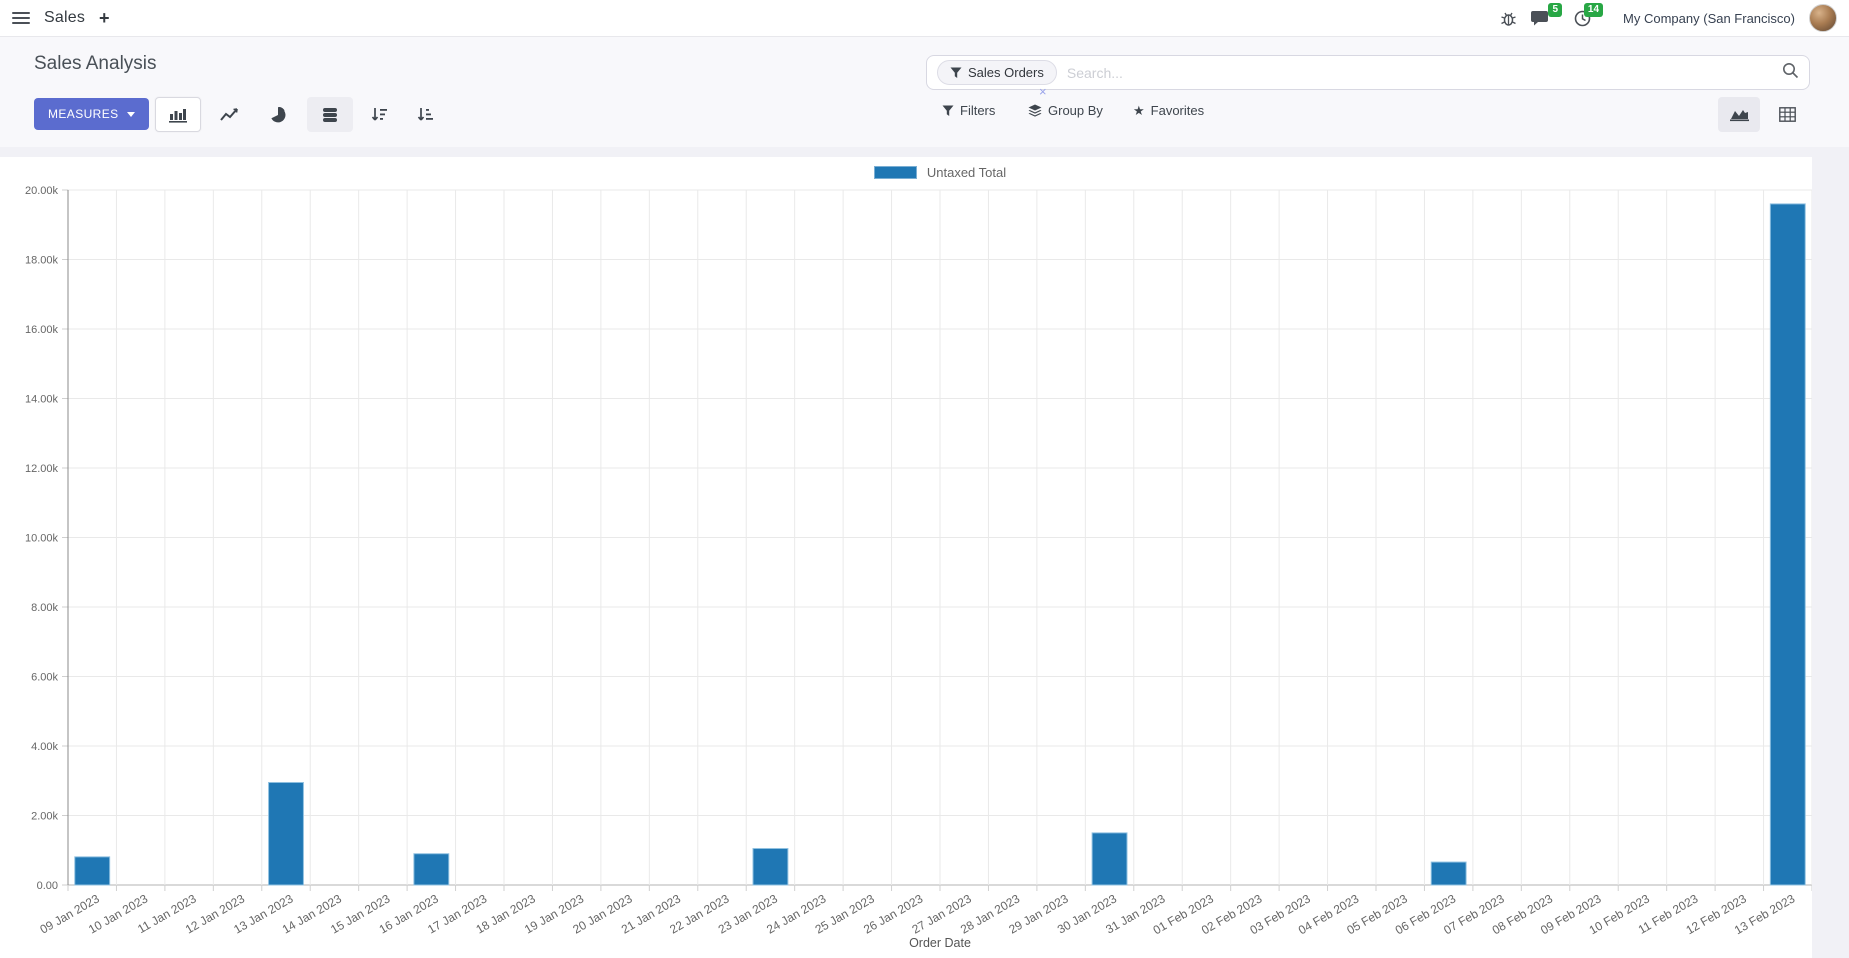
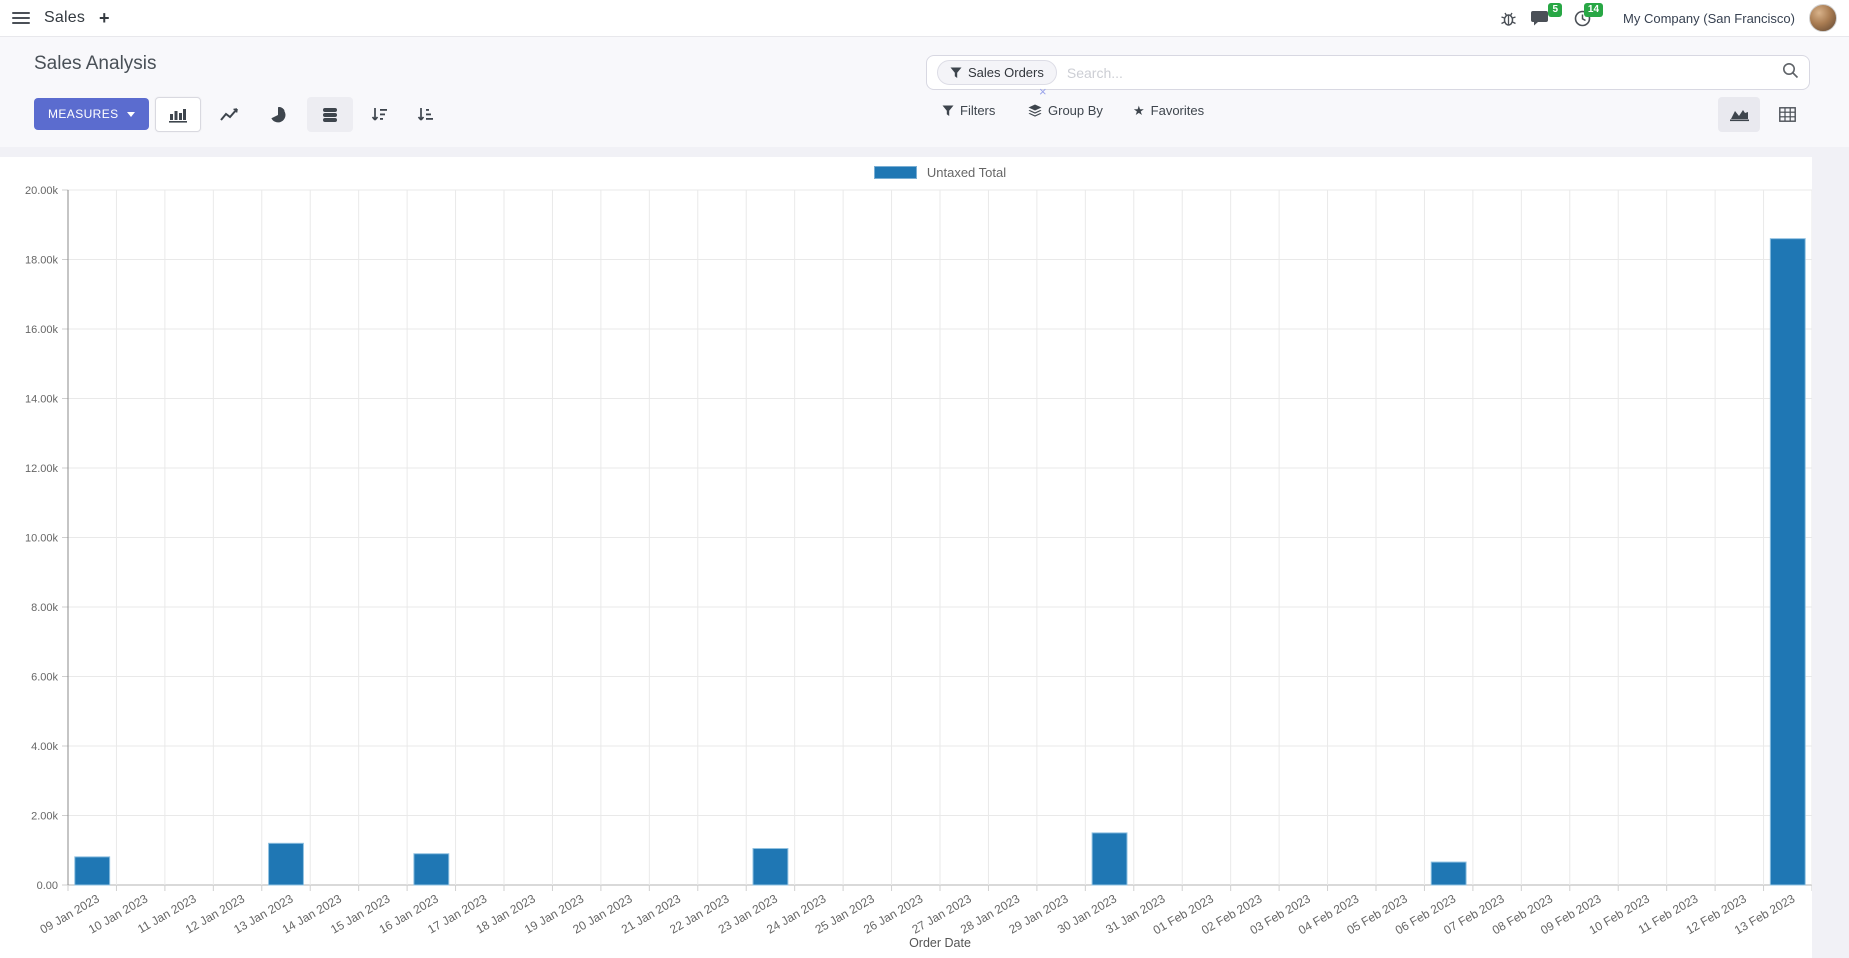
13 Jan 2023: 3.0k -> 1.2k
13 Feb 2023: 19.6k -> 18.6k
